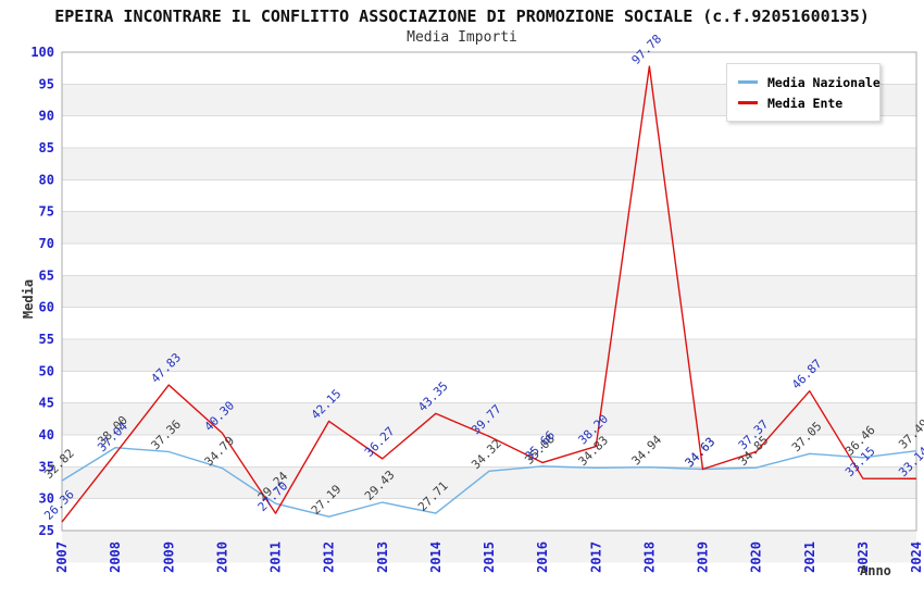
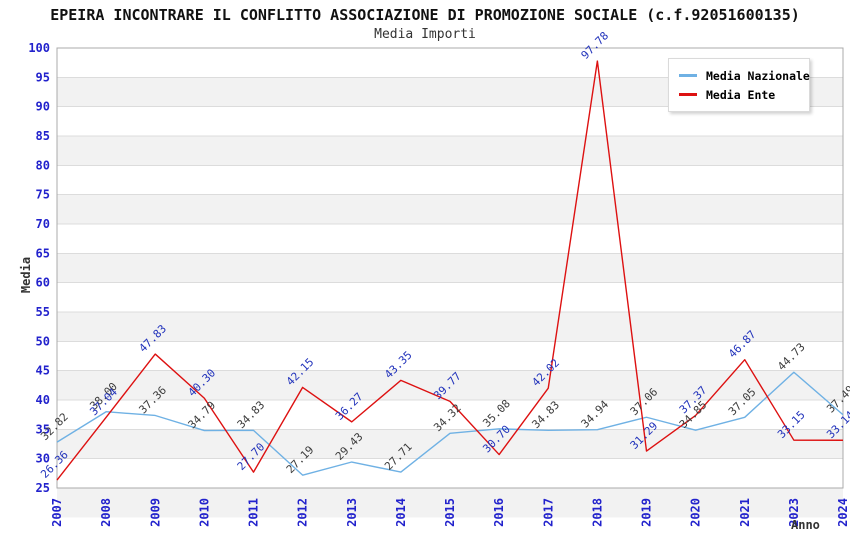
Media Nazionale/2011: 29.24 -> 34.83
Media Ente/2016: 35.66 -> 30.70
Media Ente/2017: 38.20 -> 42.02
Media Nazionale/2019: 34.63 -> 37.06
Media Ente/2019: 34.63 -> 31.29
Media Nazionale/2023: 36.46 -> 44.73
